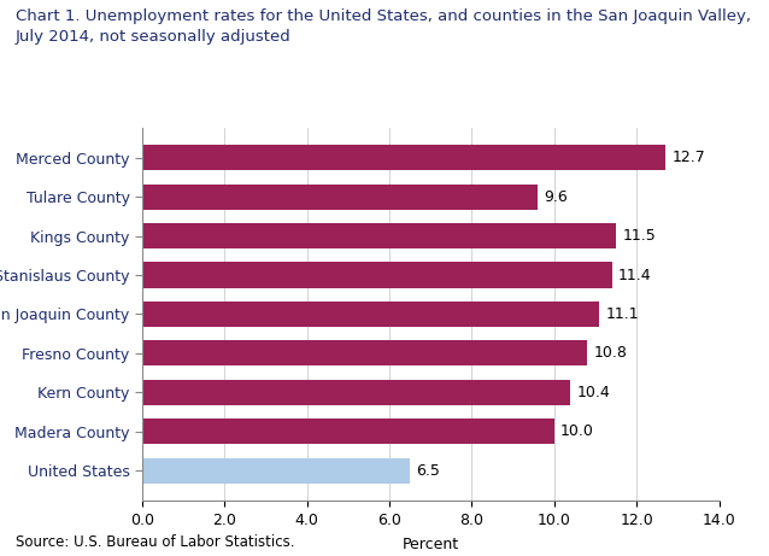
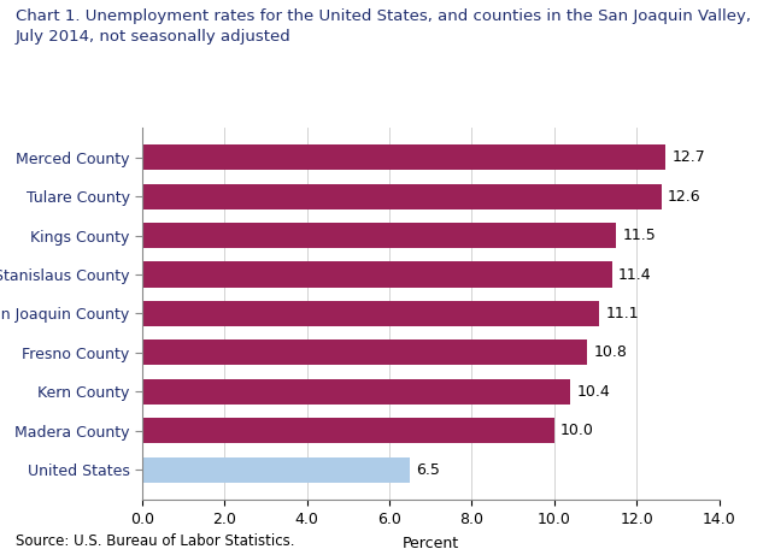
Tulare County: 9.6 -> 12.6
